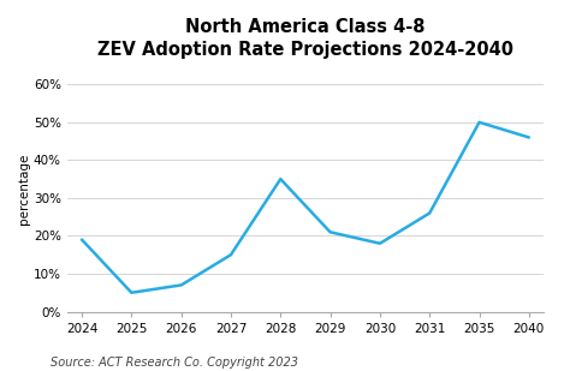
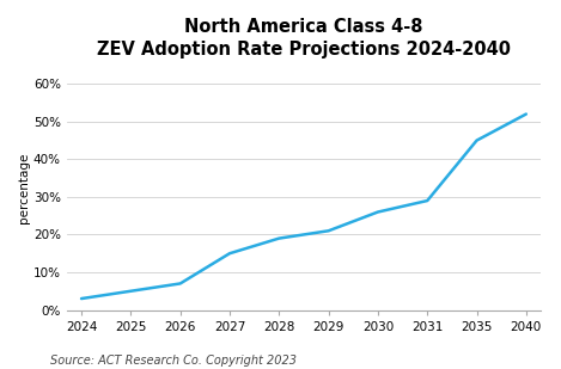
2024: 19% -> 3%
2028: 35% -> 19%
2030: 18% -> 26%
2031: 26% -> 29%
2035: 50% -> 45%
2040: 46% -> 52%
